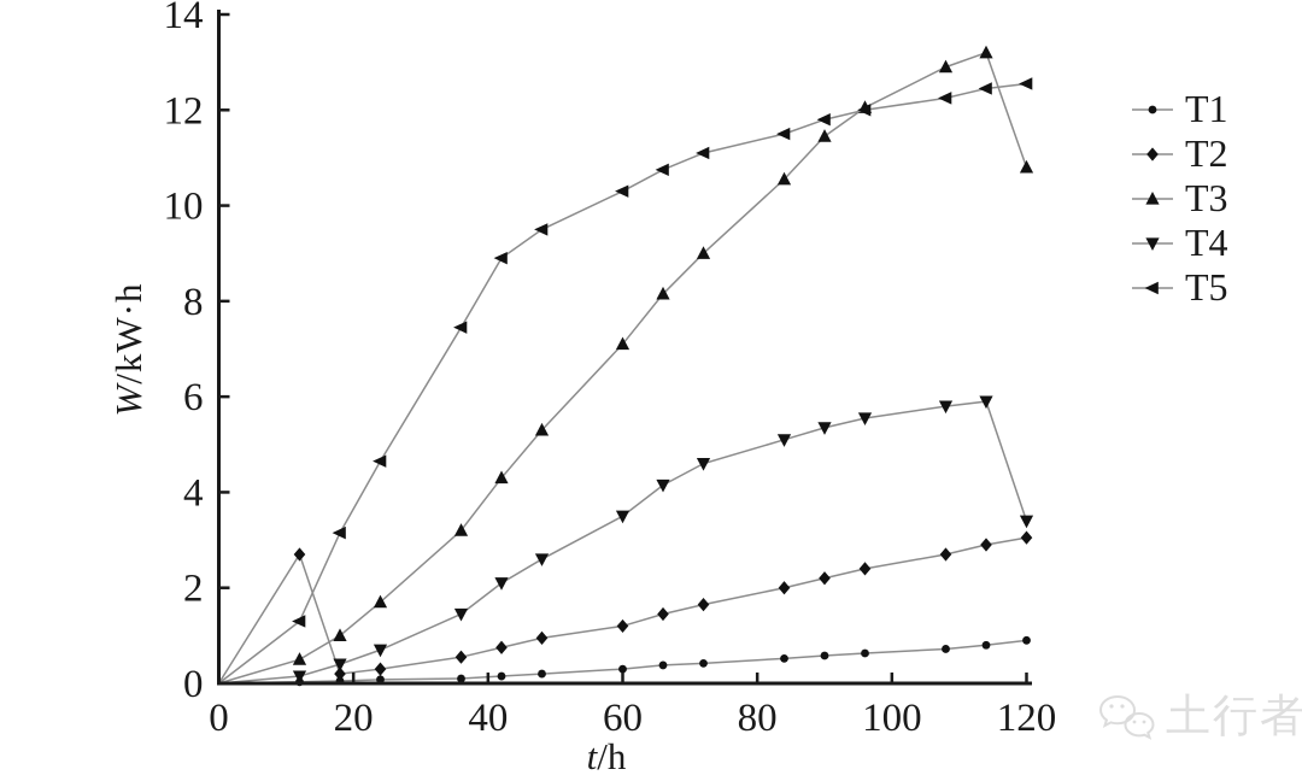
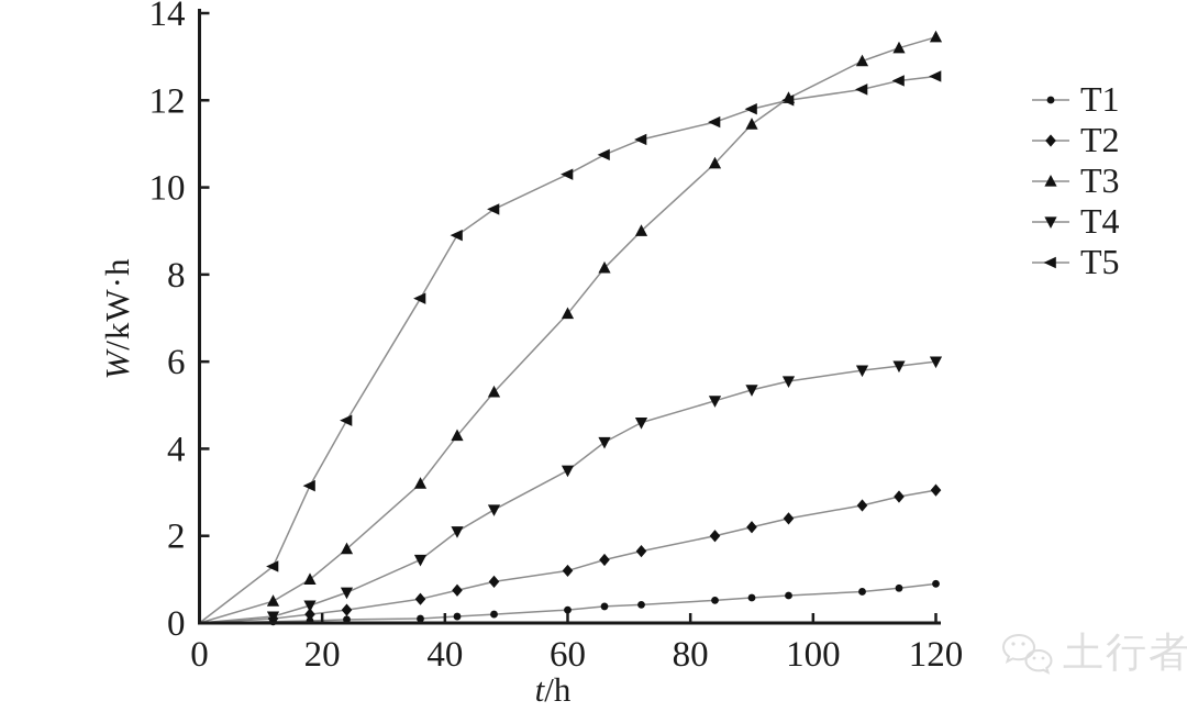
T2/12: 2.7 -> 0.1
T3/120: 10.8 -> 13.4
T4/120: 3.4 -> 6.0
